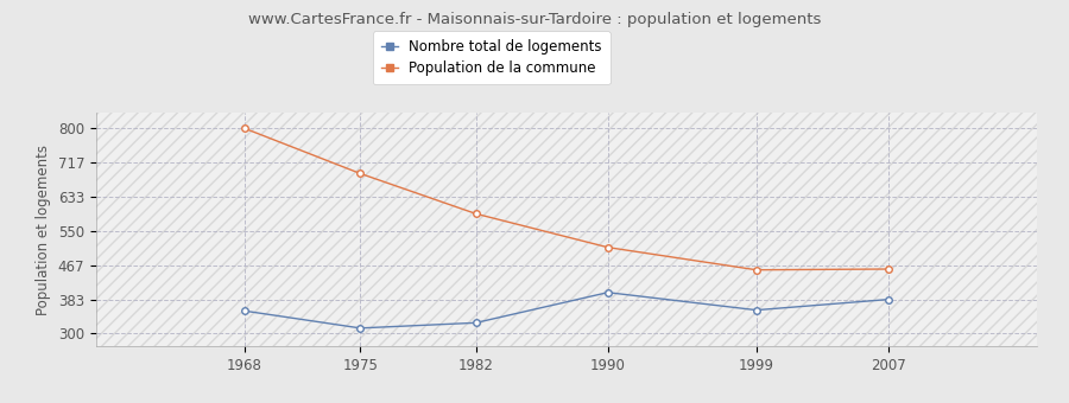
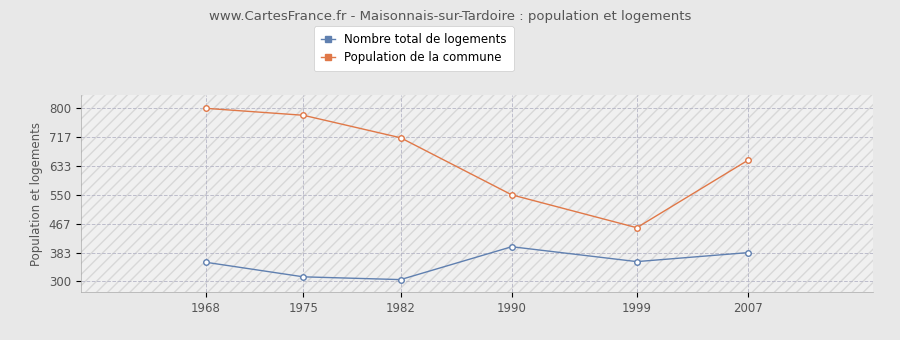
Population de la commune/1975: 690 -> 780
Nombre total de logements/1982: 326 -> 305
Population de la commune/1982: 592 -> 715
Population de la commune/1990: 510 -> 550
Population de la commune/2007: 457 -> 650
